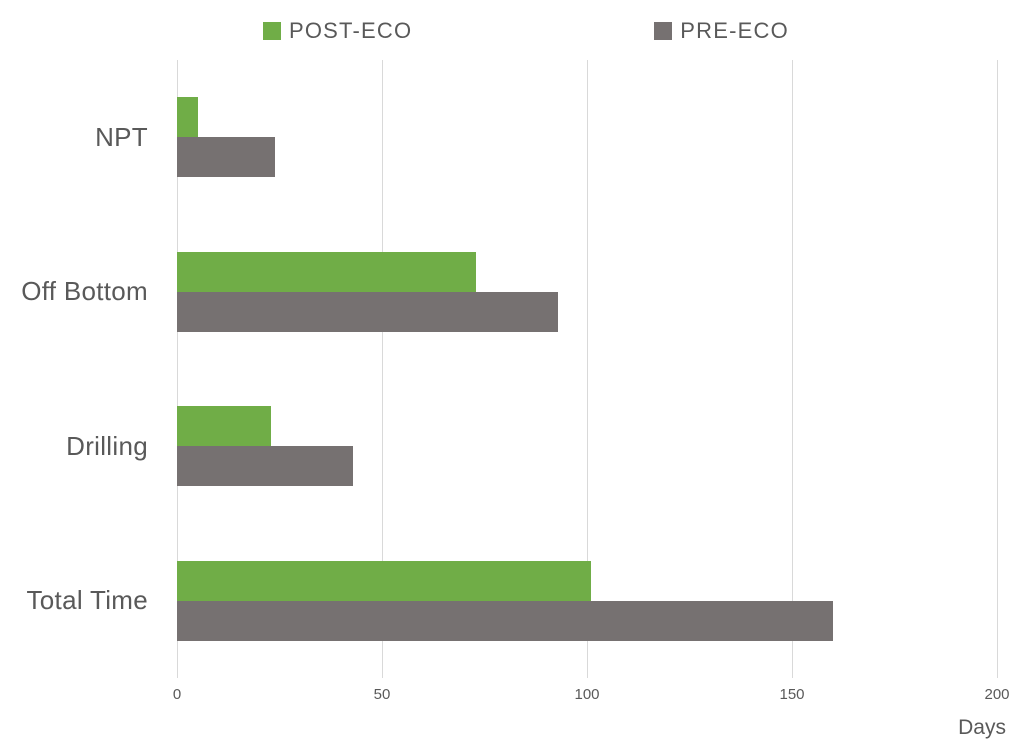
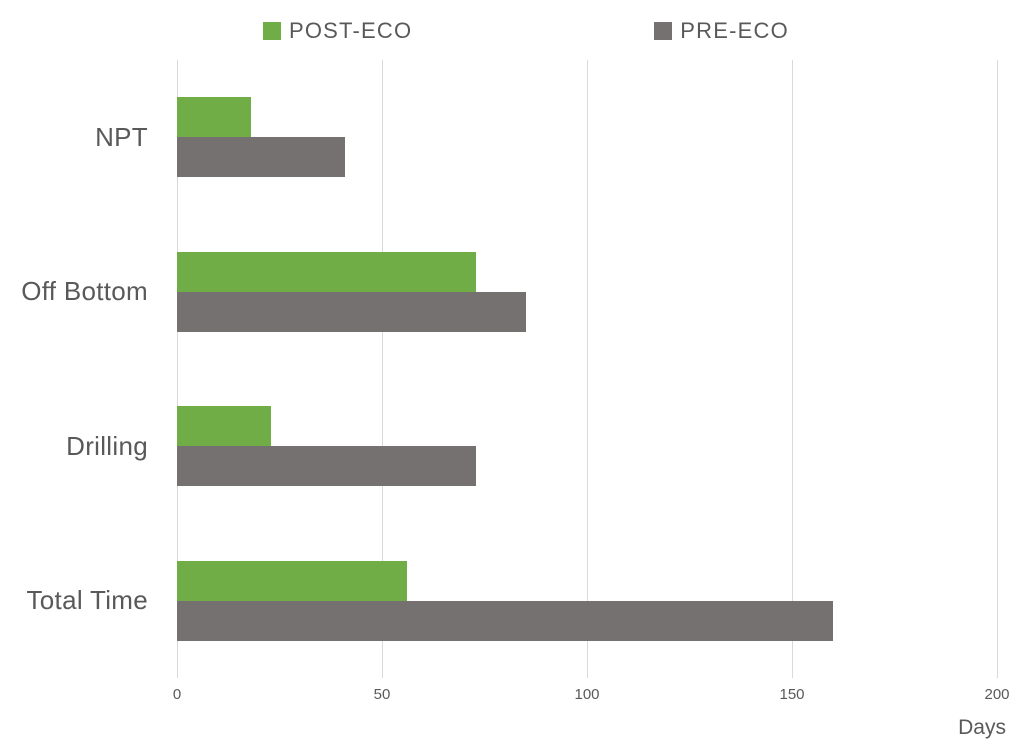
POST-ECO/NPT: 5 -> 18
PRE-ECO/NPT: 24 -> 41
PRE-ECO/Off Bottom: 93 -> 85
PRE-ECO/Drilling: 43 -> 73
POST-ECO/Total Time: 101 -> 56
